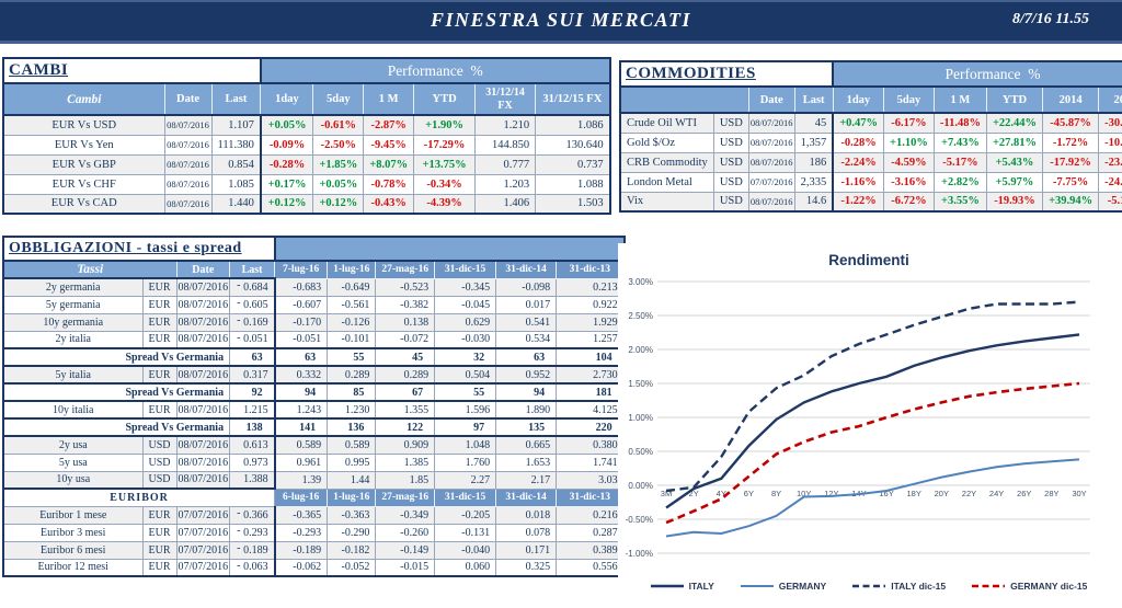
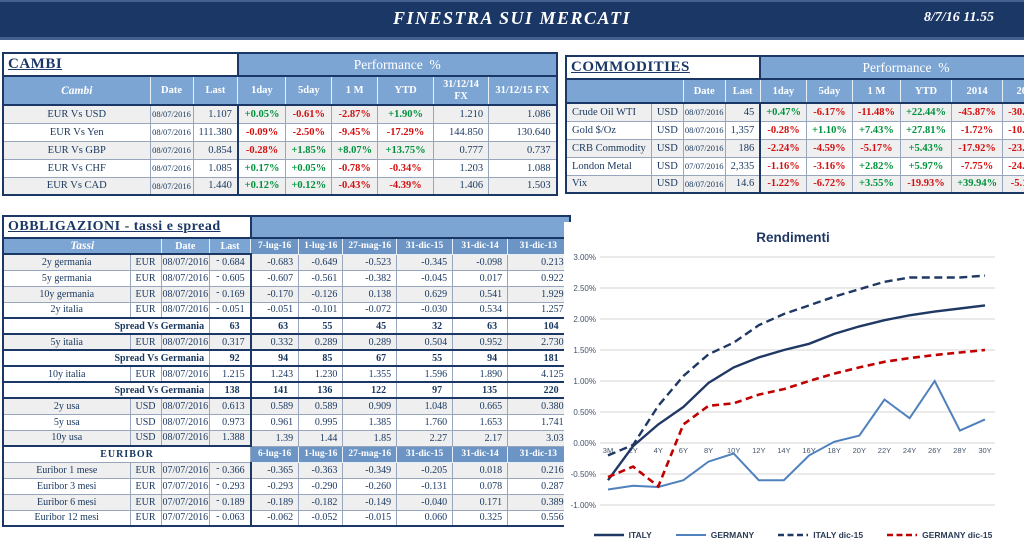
ITALY/3M: -0.3% -> -0.6%
ITALY dic-15/3M: -0.1% -> -0.2%
ITALY/4Y: 0.1% -> 0.3%
ITALY dic-15/4Y: 0.4% -> 0.6%
GERMANY dic-15/4Y: -0.2% -> -0.7%
GERMANY dic-15/6Y: 0.1% -> 0.3%
GERMANY/8Y: -0.5% -> -0.3%
GERMANY dic-15/8Y: 0.5% -> 0.6%
GERMANY/12Y: -0.2% -> -0.6%
GERMANY/14Y: -0.1% -> -0.6%
GERMANY/16Y: -0.1% -> -0.2%
GERMANY/22Y: 0.2% -> 0.7%
GERMANY/24Y: 0.3% -> 0.4%
GERMANY/26Y: 0.3% -> 1.0%
GERMANY/28Y: 0.3% -> 0.2%
